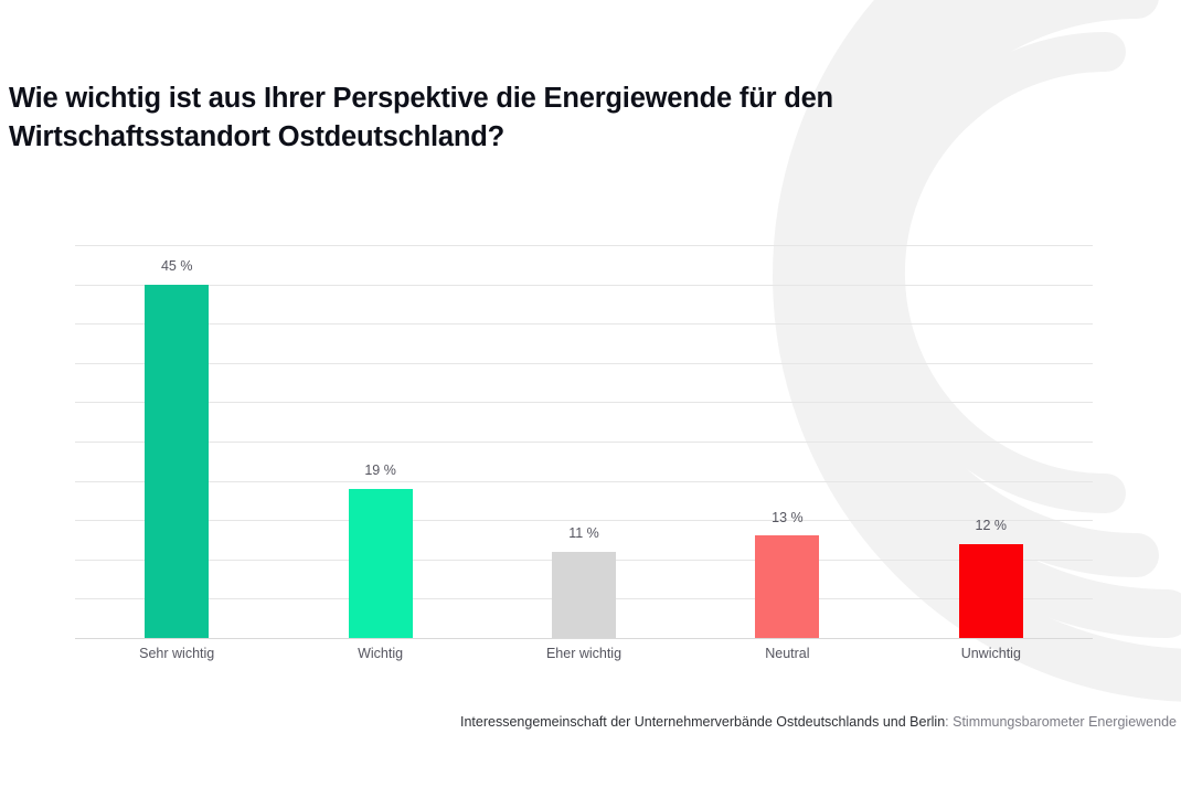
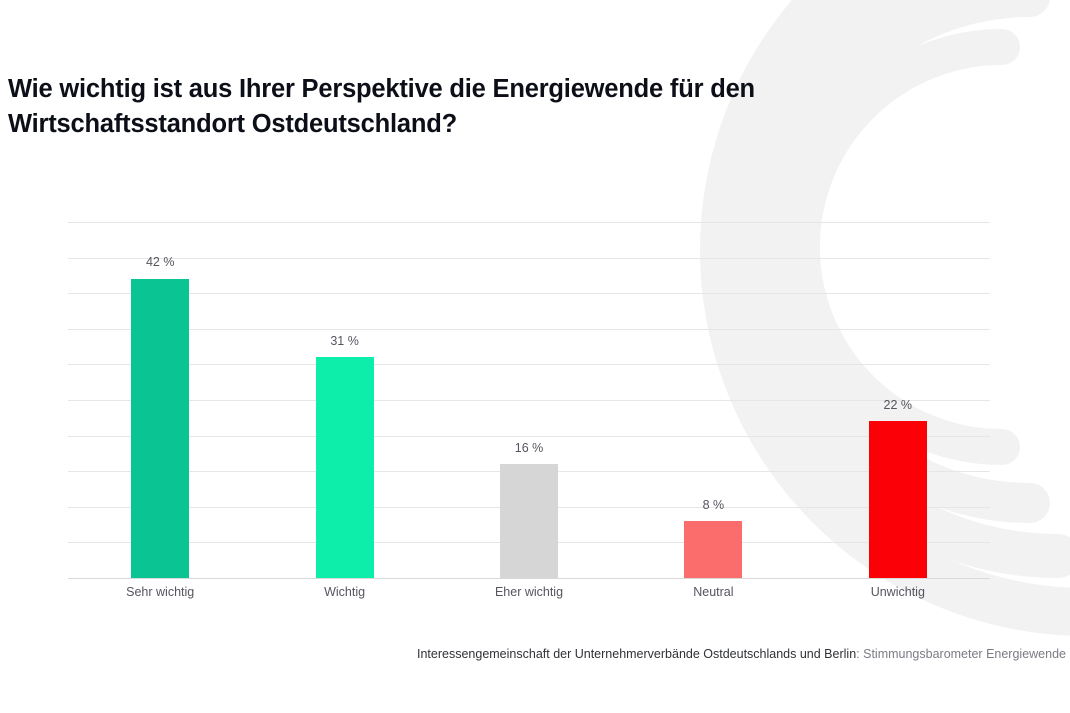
Sehr wichtig: 45 -> 42
Wichtig: 19 -> 31
Eher wichtig: 11 -> 16
Neutral: 13 -> 8
Unwichtig: 12 -> 22
